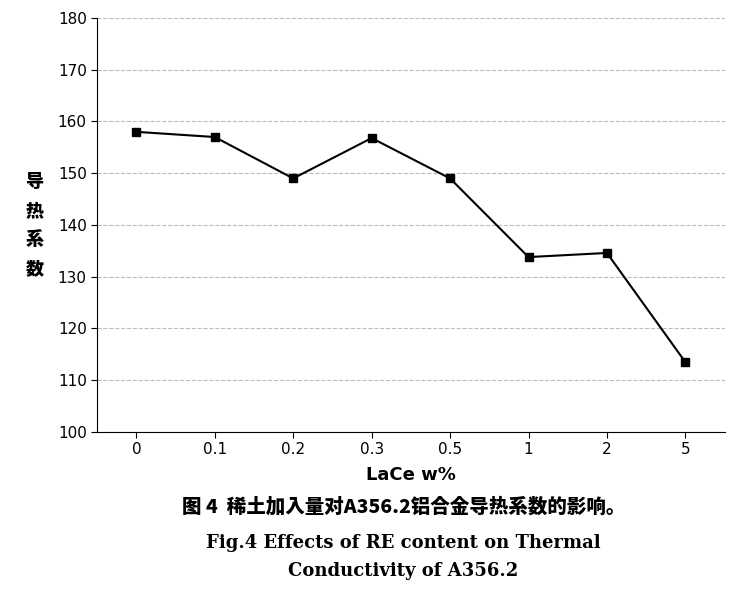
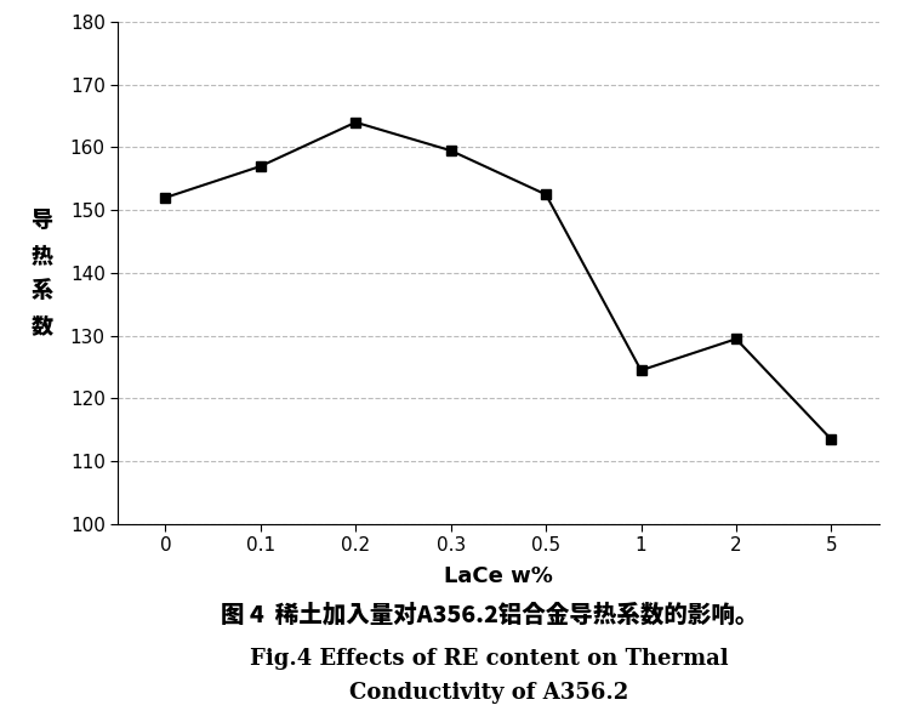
0: 158.0 -> 152.0
0.2: 149.0 -> 164.0
0.3: 156.8 -> 159.5
0.5: 149.0 -> 152.5
1: 133.8 -> 124.5
2: 134.6 -> 129.5
